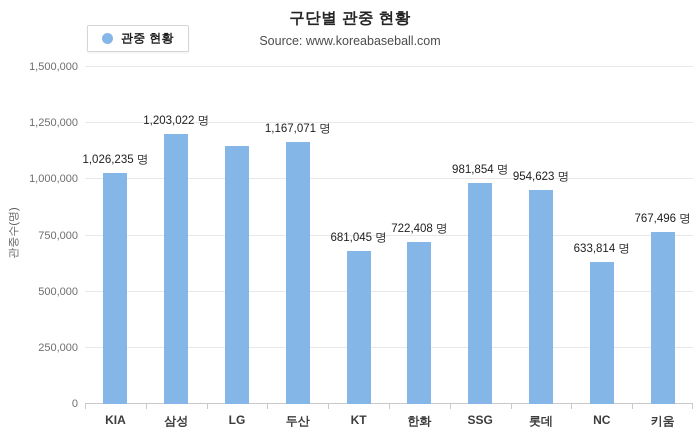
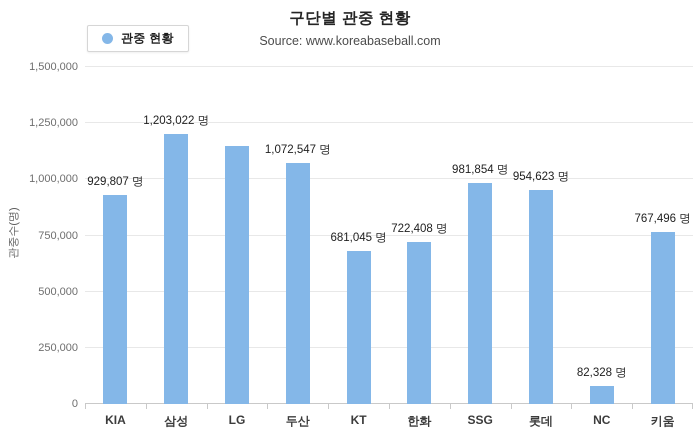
KIA: 1,026,235 -> 929,807
두산: 1,167,071 -> 1,072,547
NC: 633,814 -> 82,328
